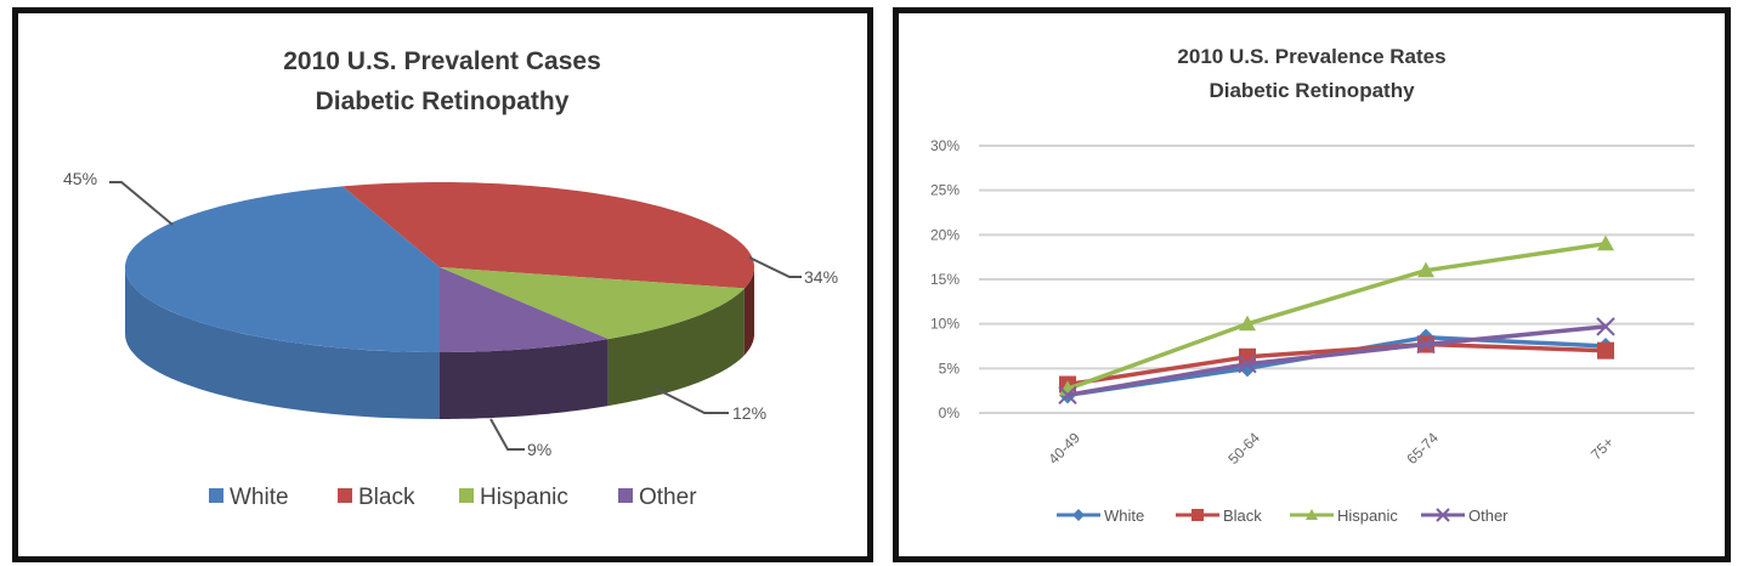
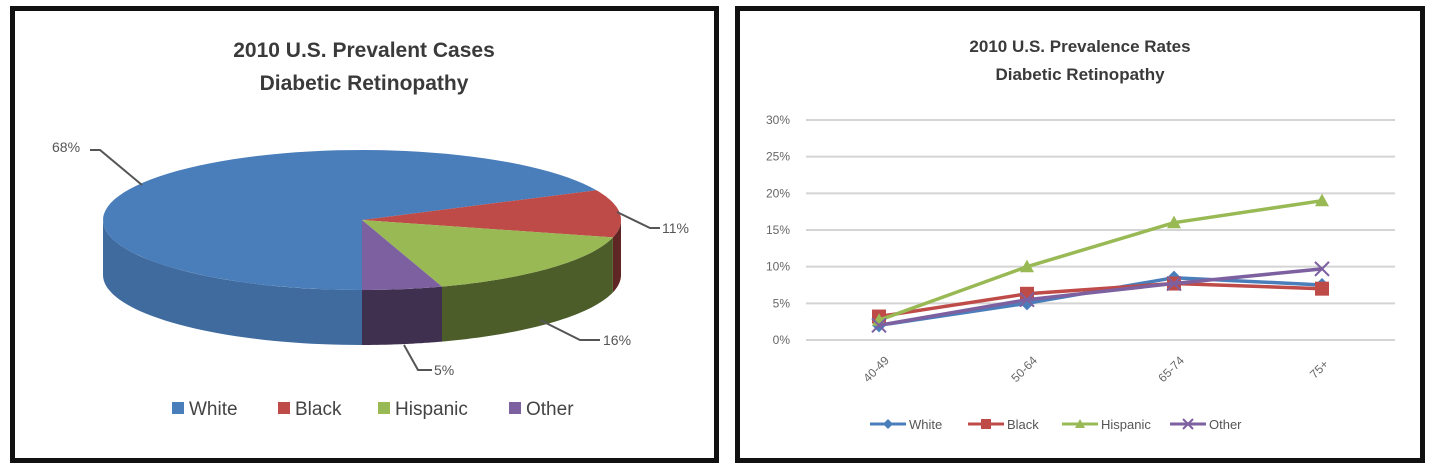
2010 U.S. Prevalent Cases Diabetic Retinopathy/White: 45% -> 68%
2010 U.S. Prevalent Cases Diabetic Retinopathy/Black: 34% -> 11%
2010 U.S. Prevalent Cases Diabetic Retinopathy/Hispanic: 12% -> 16%
2010 U.S. Prevalent Cases Diabetic Retinopathy/Other: 9% -> 5%
